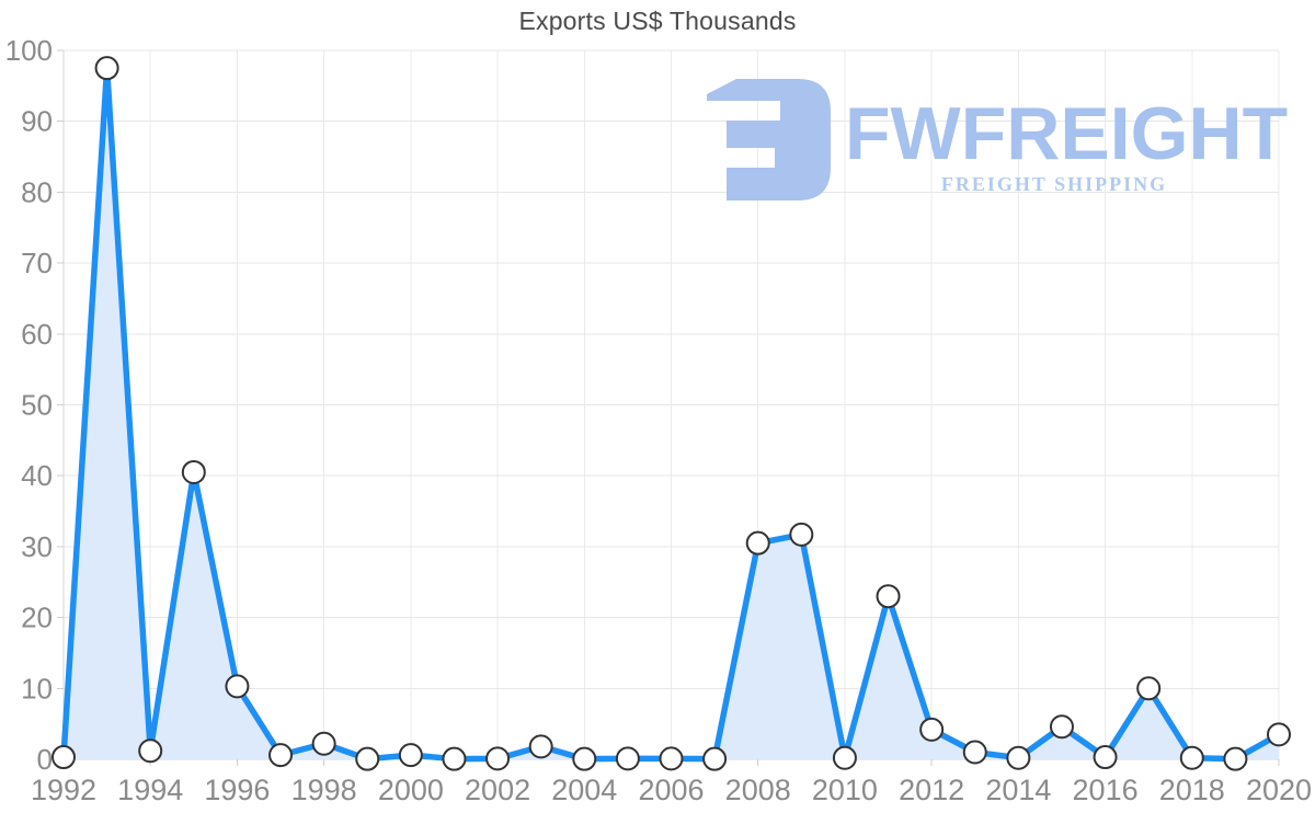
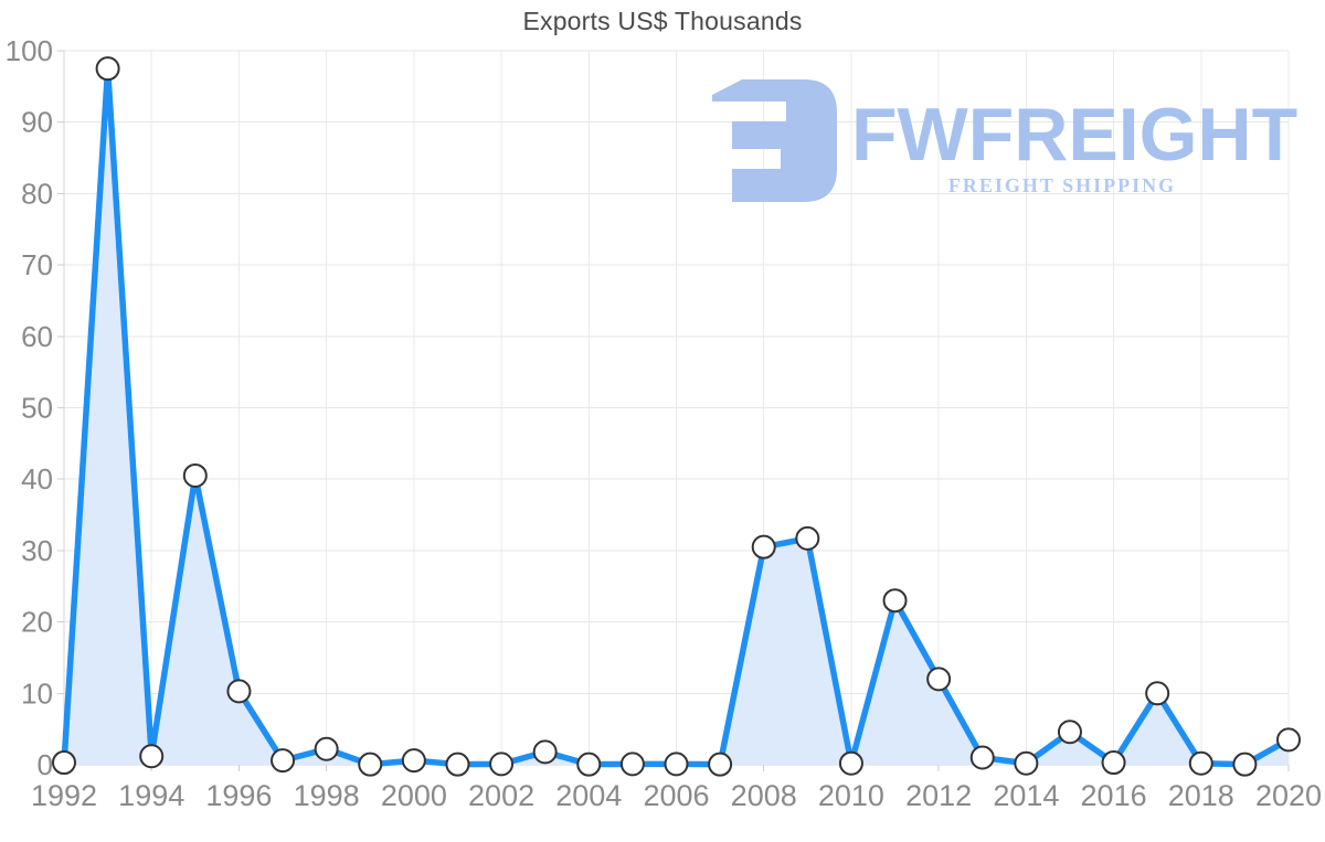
2012: 4 -> 12
